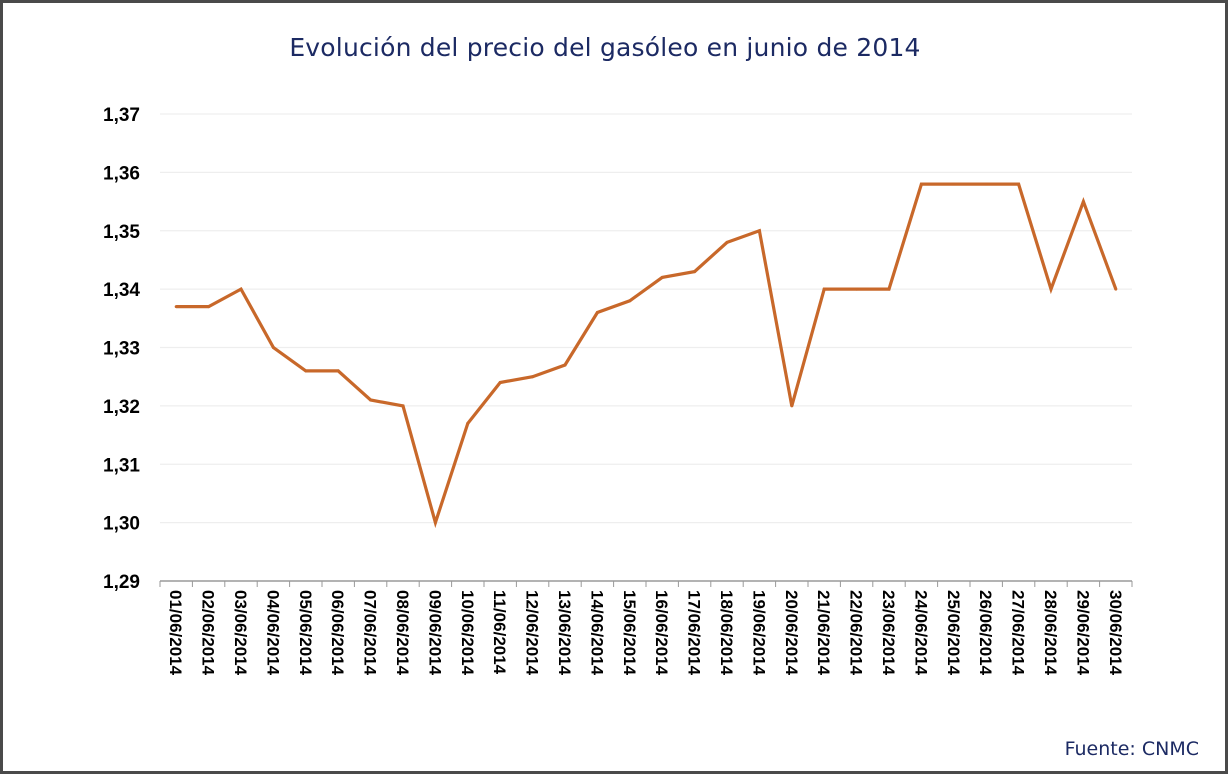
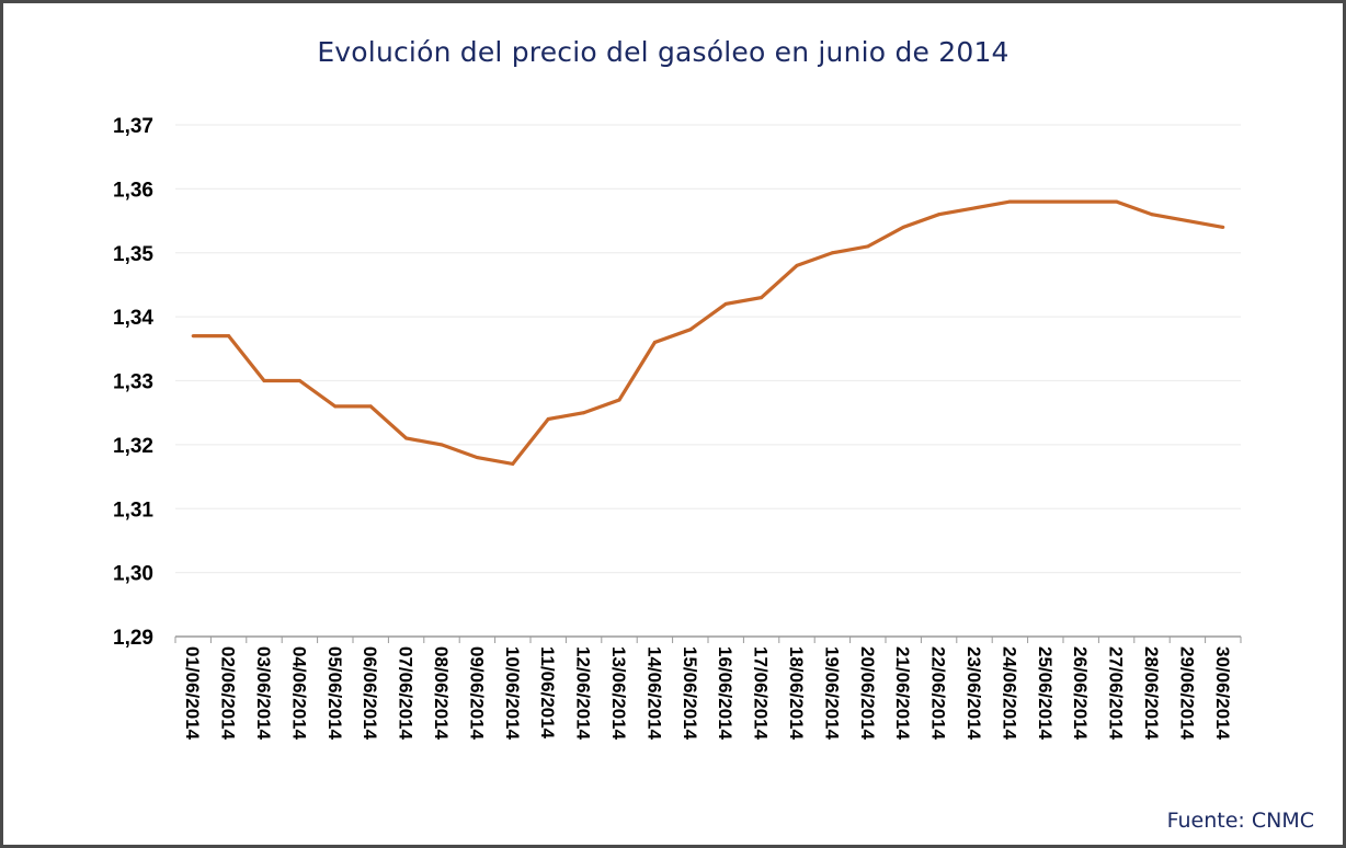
03/06/2014: 1,34 -> 1,33
09/06/2014: 1,30 -> 1,32
20/06/2014: 1,32 -> 1,35
21/06/2014: 1,34 -> 1,35
22/06/2014: 1,34 -> 1,36
23/06/2014: 1,34 -> 1,36
28/06/2014: 1,34 -> 1,36
30/06/2014: 1,34 -> 1,35
